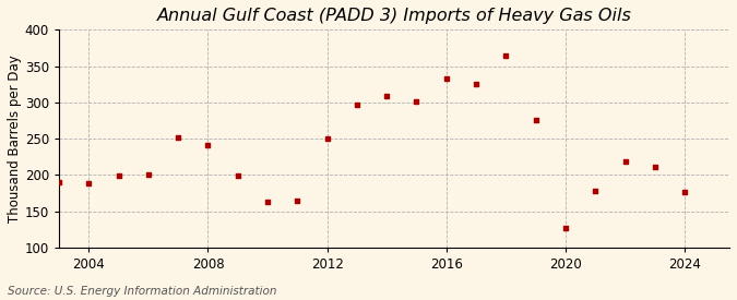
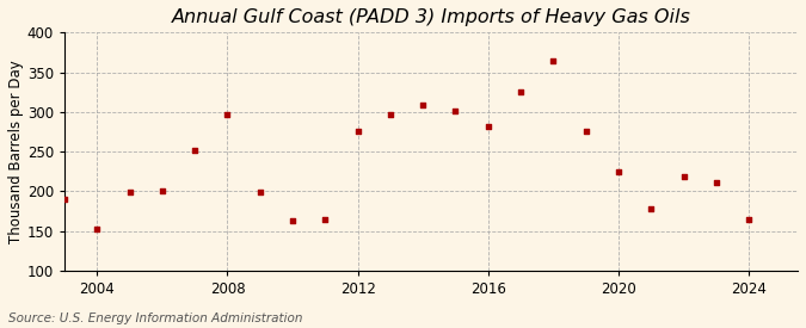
2004: 188 -> 152
2008: 241 -> 296
2012: 250 -> 276
2016: 332 -> 282
2020: 127 -> 224
2024: 176 -> 164
